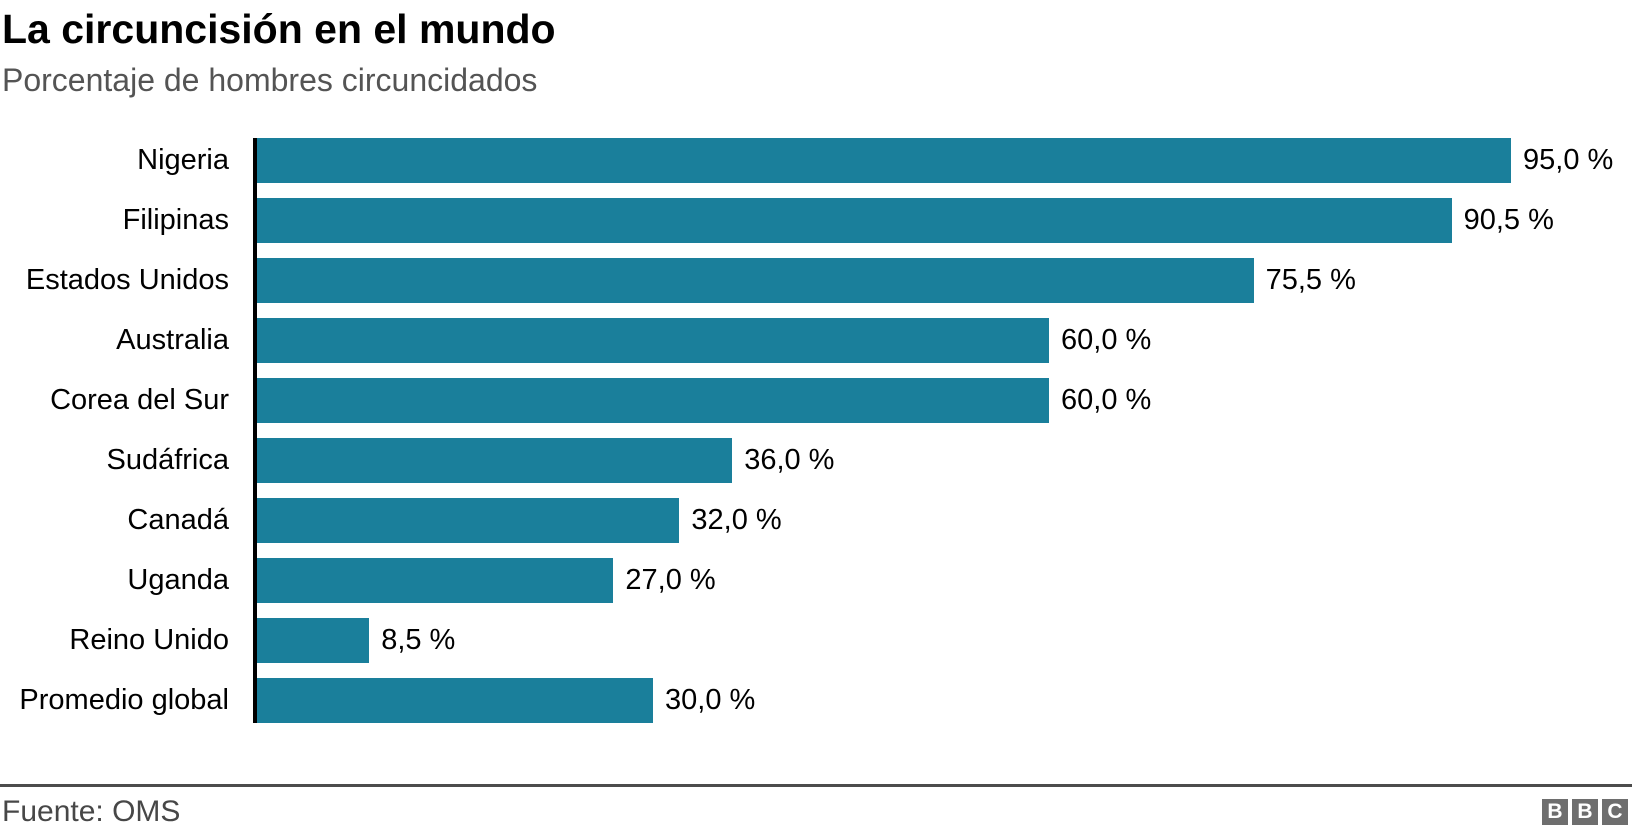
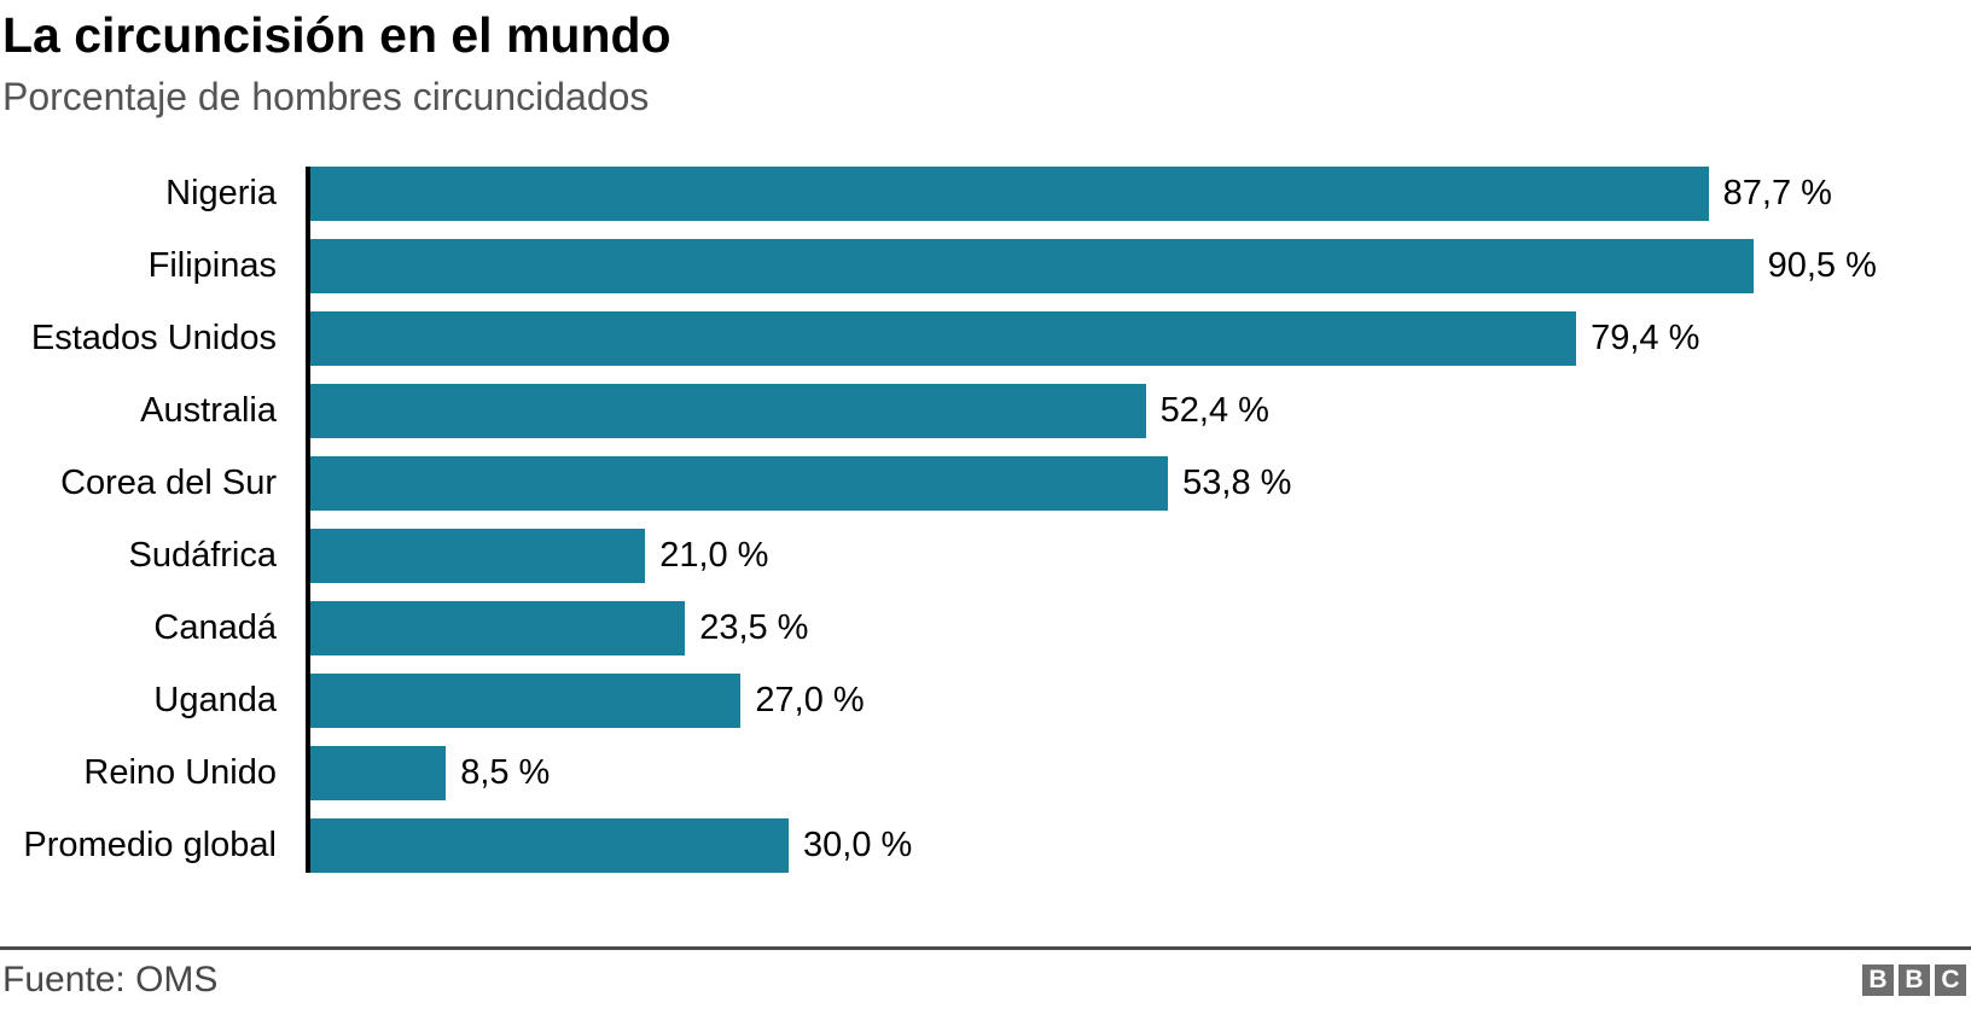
Nigeria: 95,0 -> 87,7
Estados Unidos: 75,5 -> 79,4
Australia: 60,0 -> 52,4
Corea del Sur: 60,0 -> 53,8
Sudáfrica: 36,0 -> 21,0
Canadá: 32,0 -> 23,5
